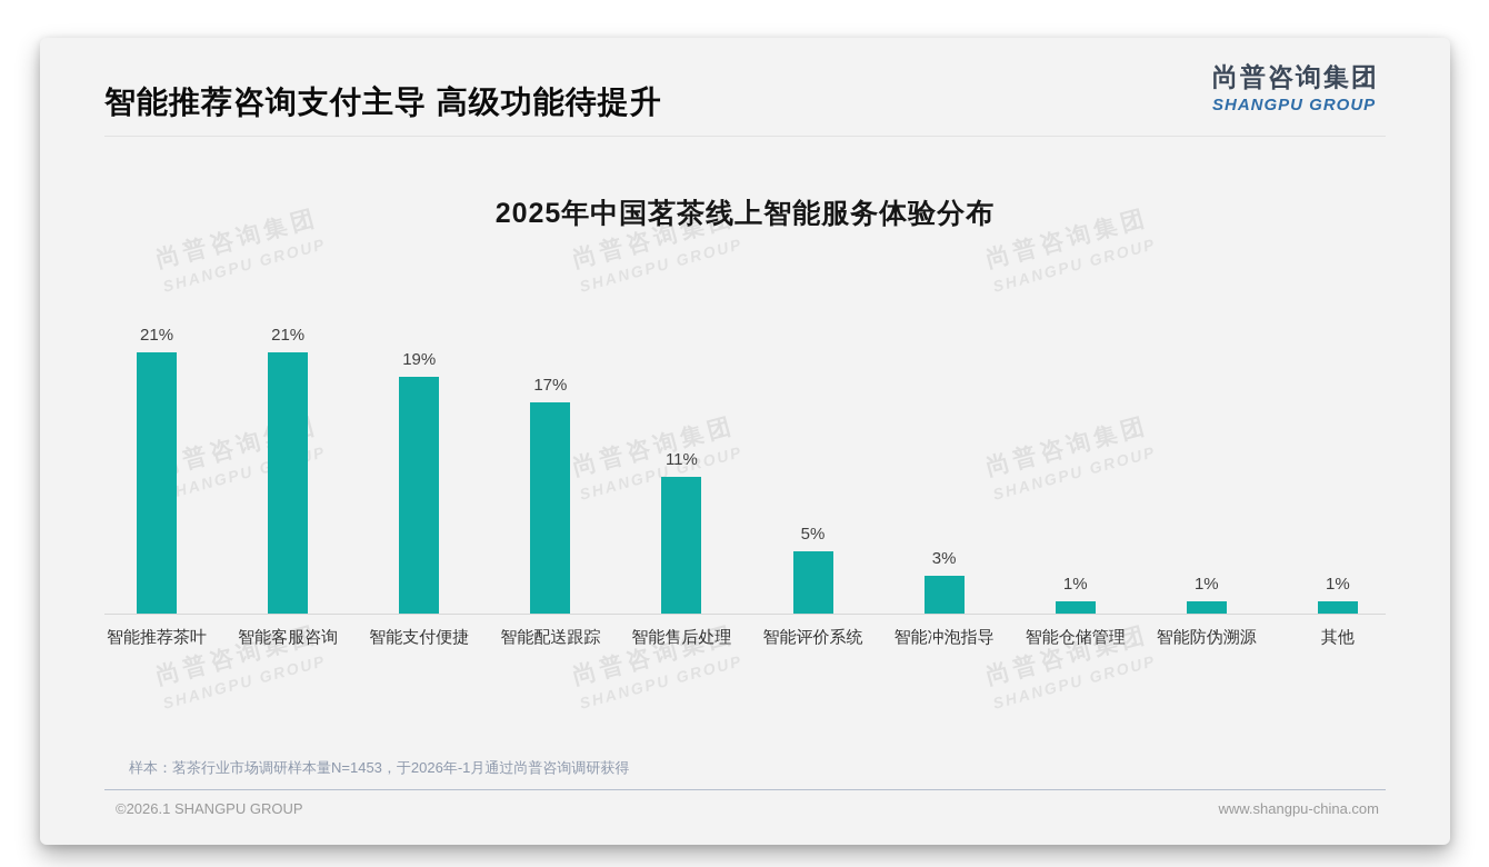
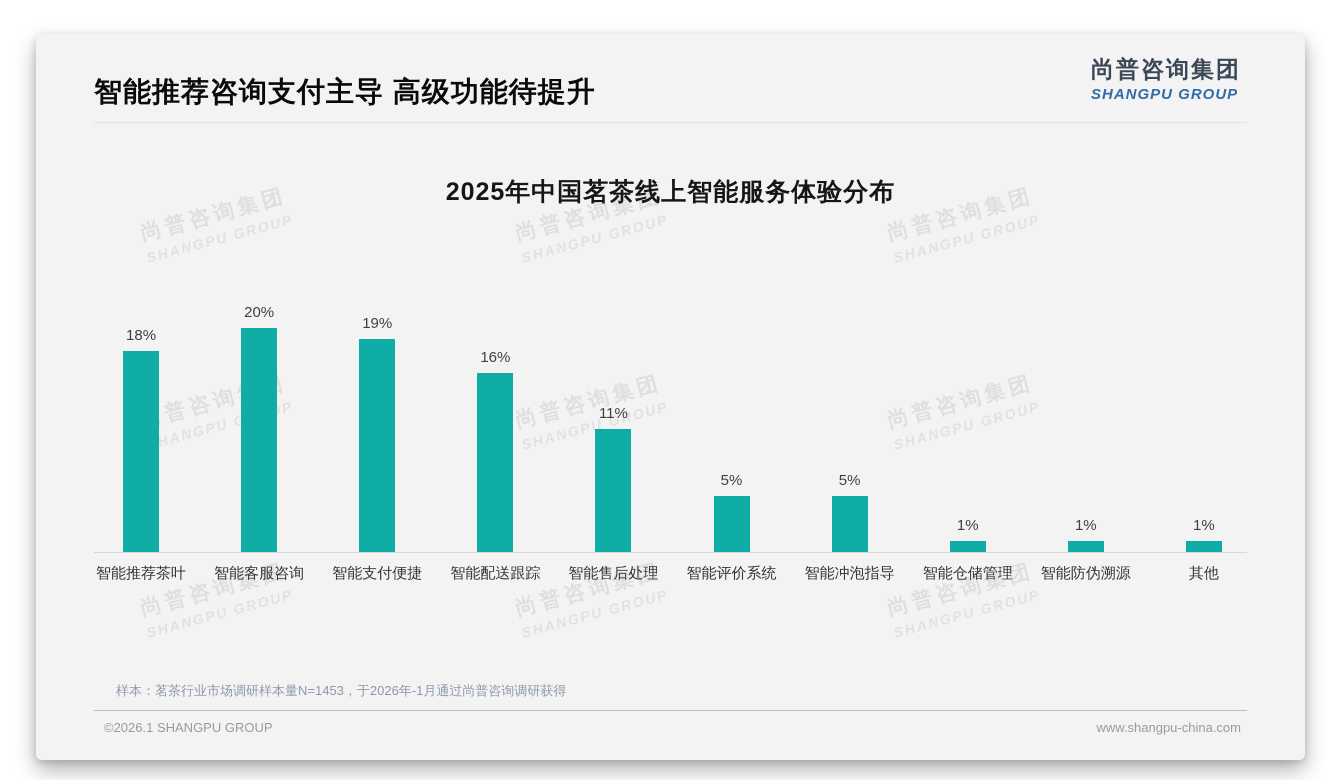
智能推荐茶叶: 21% -> 18%
智能客服咨询: 21% -> 20%
智能配送跟踪: 17% -> 16%
智能冲泡指导: 3% -> 5%
